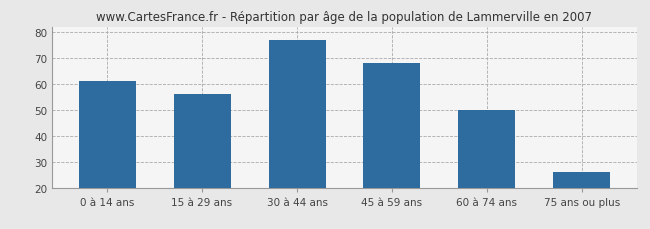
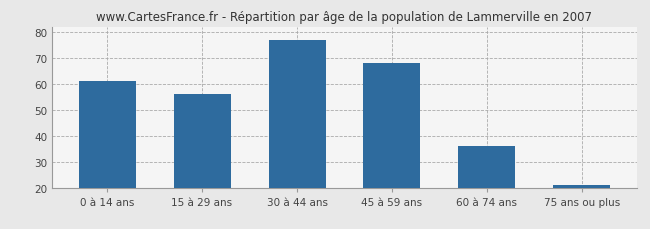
60 à 74 ans: 50 -> 36
75 ans ou plus: 26 -> 21
